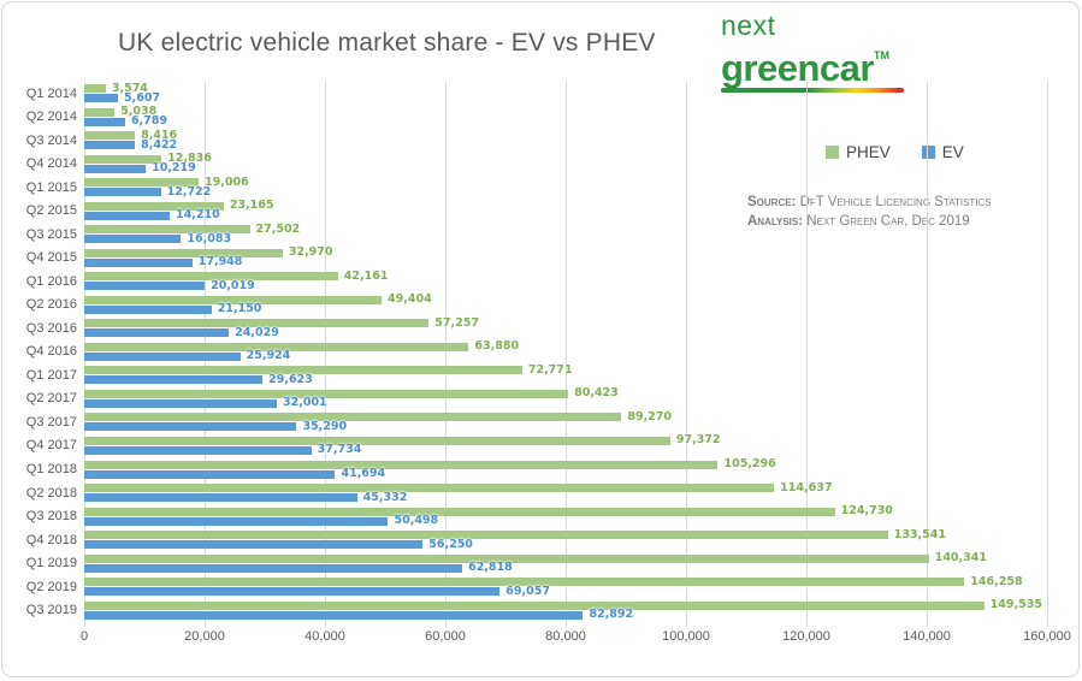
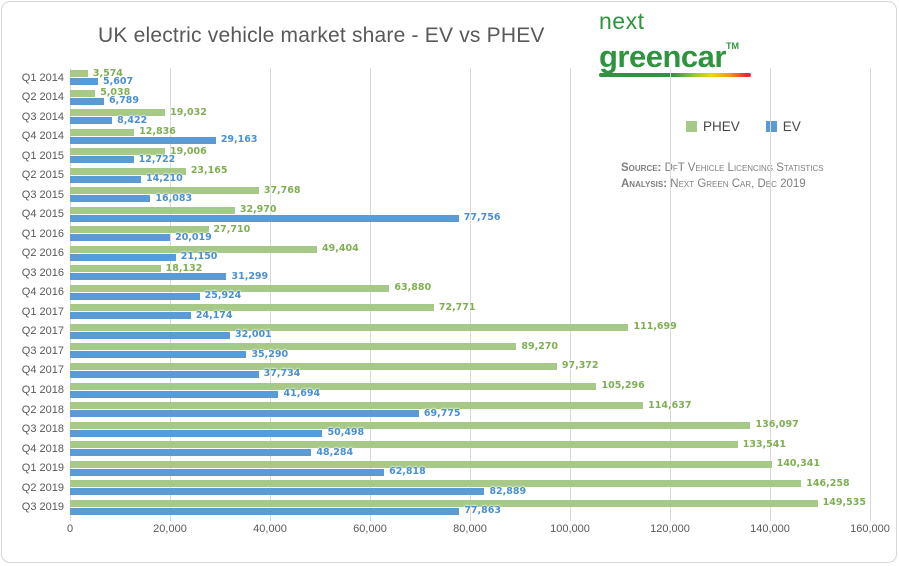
PHEV/Q3 2014: 8,416 -> 19,032
EV/Q4 2014: 10,219 -> 29,163
PHEV/Q3 2015: 27,502 -> 37,768
EV/Q4 2015: 17,948 -> 77,756
PHEV/Q1 2016: 42,161 -> 27,710
PHEV/Q3 2016: 57,257 -> 18,132
EV/Q3 2016: 24,029 -> 31,299
EV/Q1 2017: 29,623 -> 24,174
PHEV/Q2 2017: 80,423 -> 111,699
EV/Q2 2018: 45,332 -> 69,775
PHEV/Q3 2018: 124,730 -> 136,097
EV/Q4 2018: 56,250 -> 48,284
EV/Q2 2019: 69,057 -> 82,889
EV/Q3 2019: 82,892 -> 77,863
